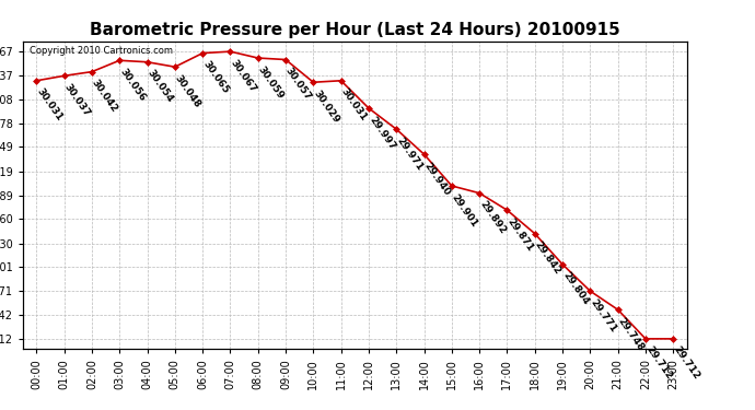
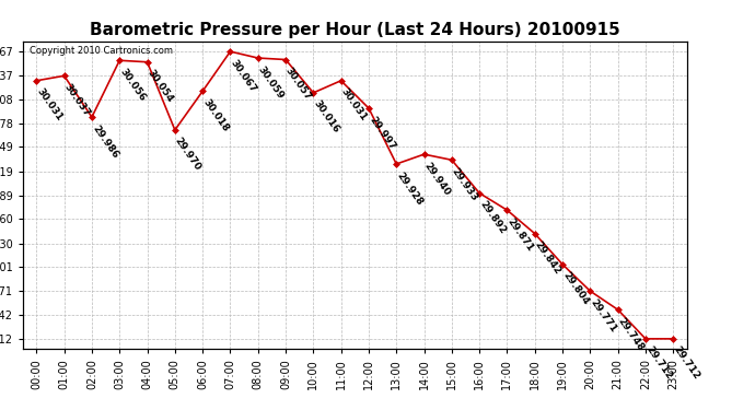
02:00: 30.042 -> 29.986
05:00: 30.048 -> 29.970
06:00: 30.065 -> 30.018
10:00: 30.029 -> 30.016
13:00: 29.971 -> 29.928
15:00: 29.901 -> 29.933
